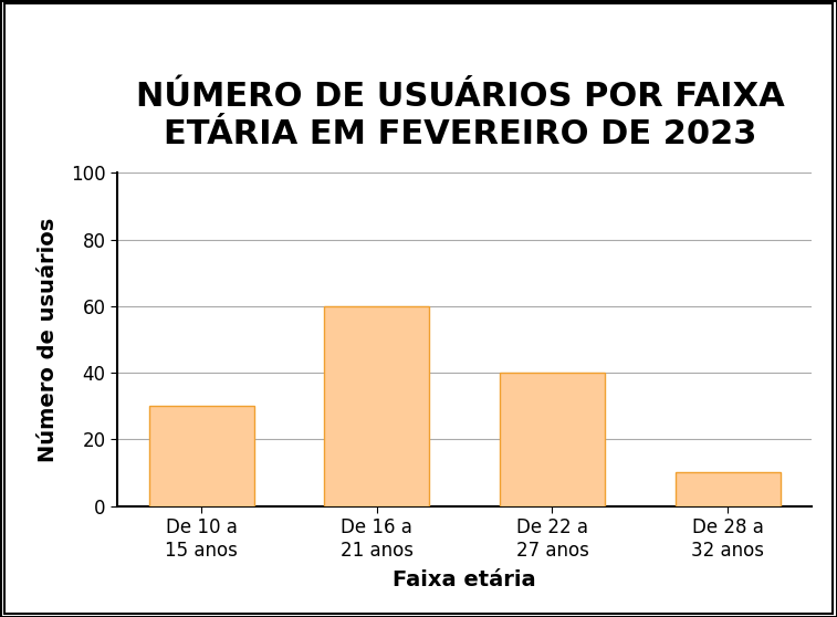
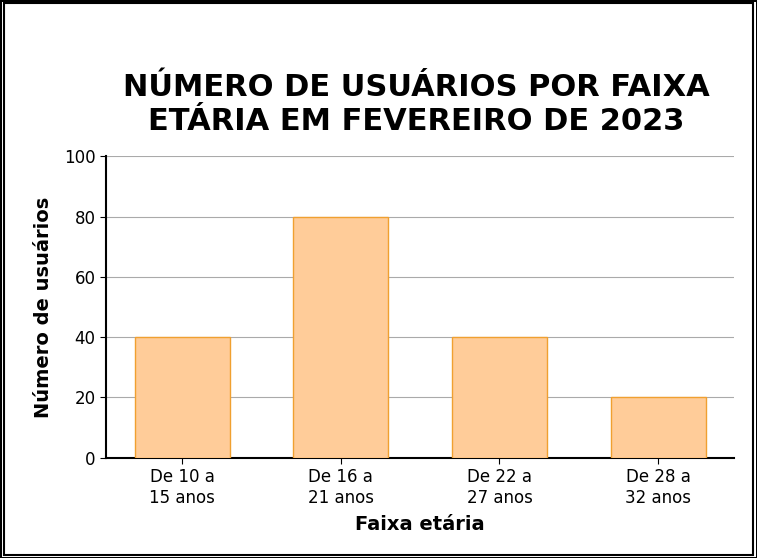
De 10 a 15 anos: 30 -> 40
De 16 a 21 anos: 60 -> 80
De 28 a 32 anos: 10 -> 20
